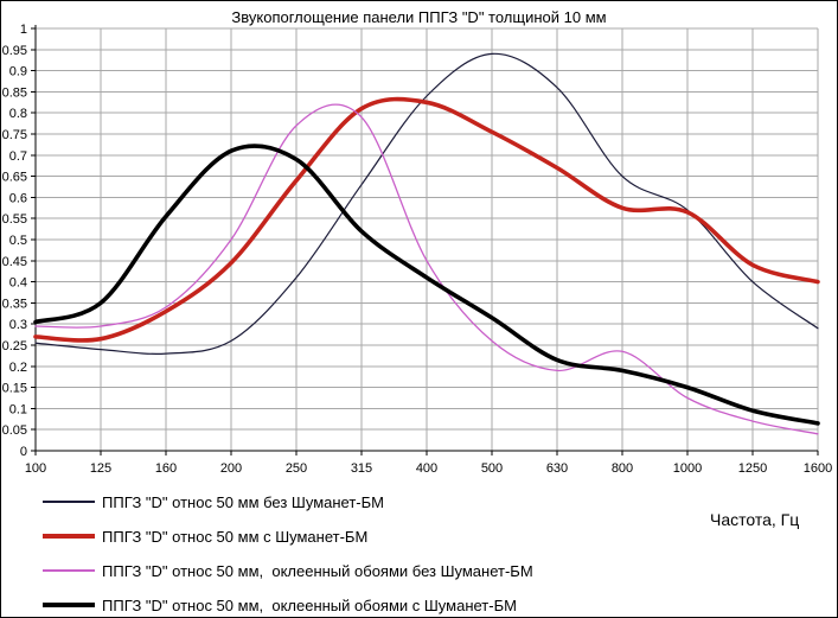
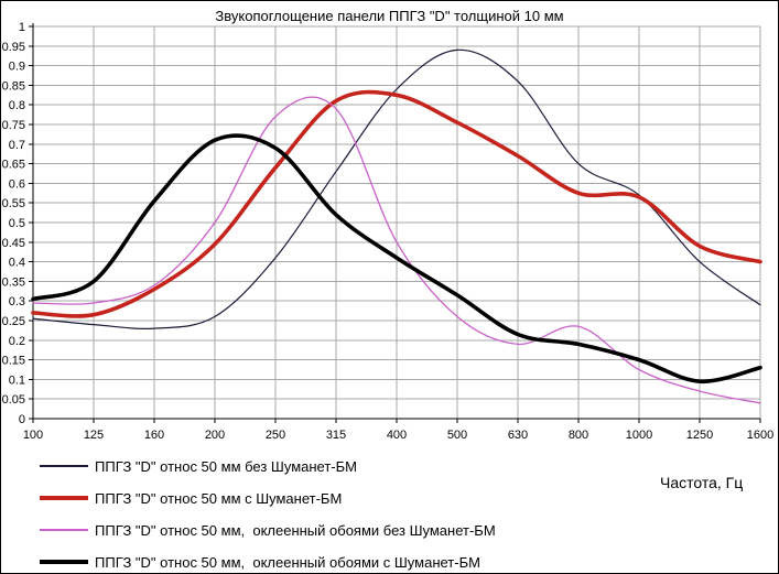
ППГЗ "D" относ 50 мм, оклеенный обоями с Шуманет-БМ/1600: 0.07 -> 0.13
